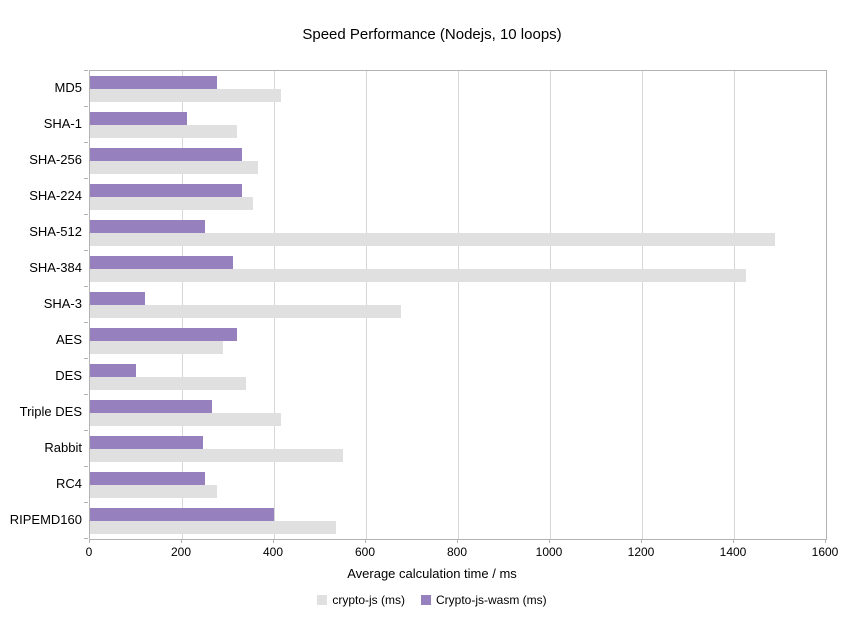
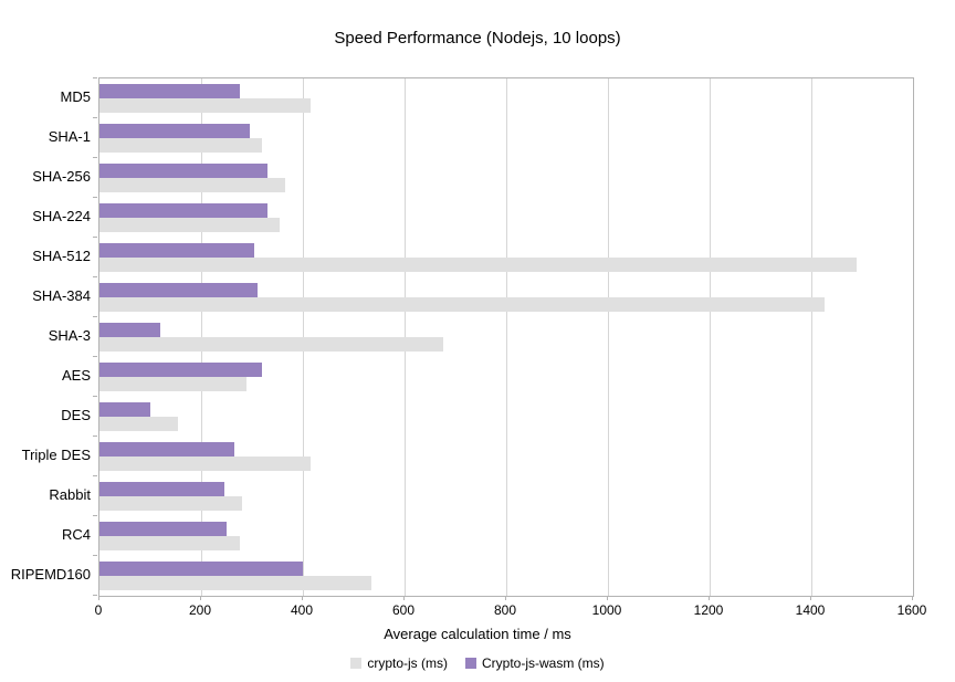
Crypto-js-wasm (ms)/SHA-1: 210 -> 300
Crypto-js-wasm (ms)/SHA-512: 250 -> 300
crypto-js (ms)/DES: 340 -> 160
crypto-js (ms)/Rabbit: 550 -> 280
